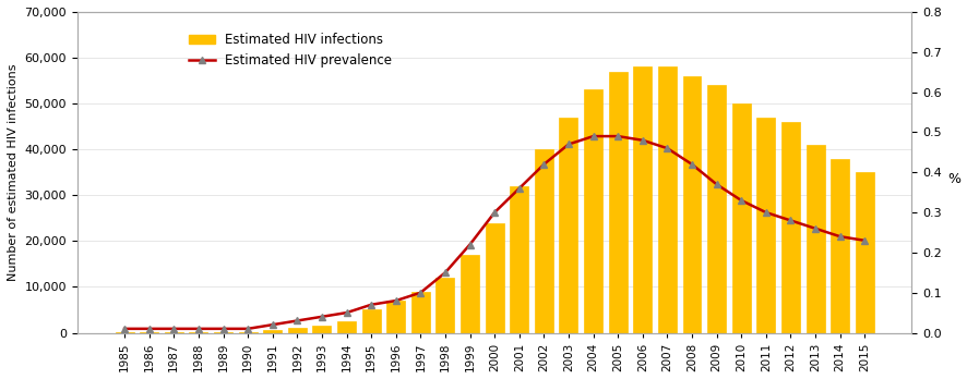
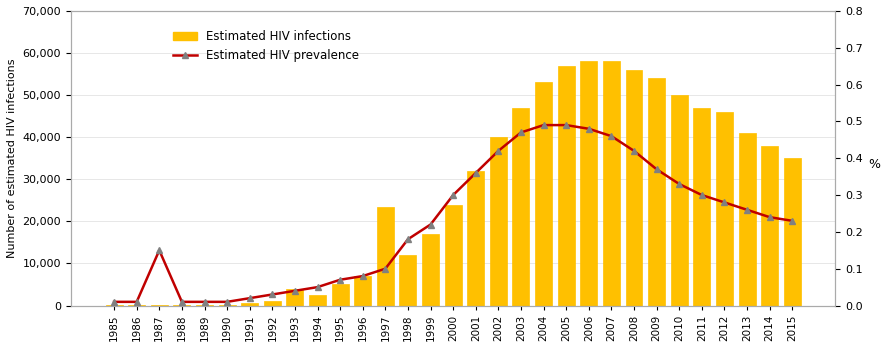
Estimated HIV prevalence/1987: 0.01 -> 0.15
Estimated HIV infections/1993: 1,500 -> 4,000
Estimated HIV infections/1997: 9,000 -> 23,500
Estimated HIV prevalence/1998: 0.15 -> 0.18
